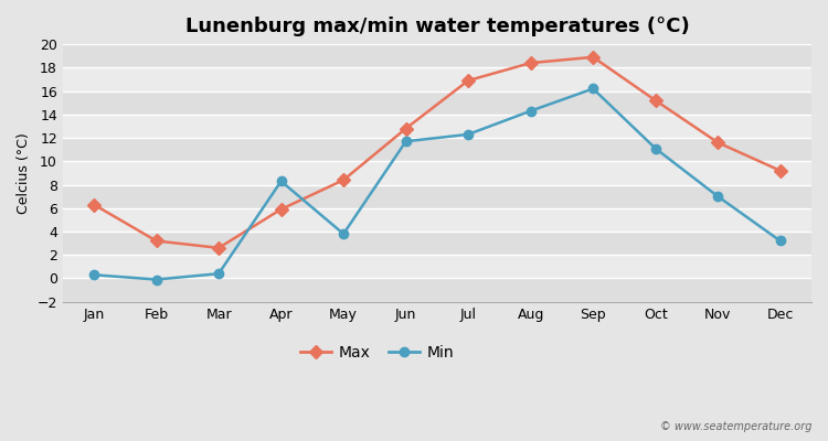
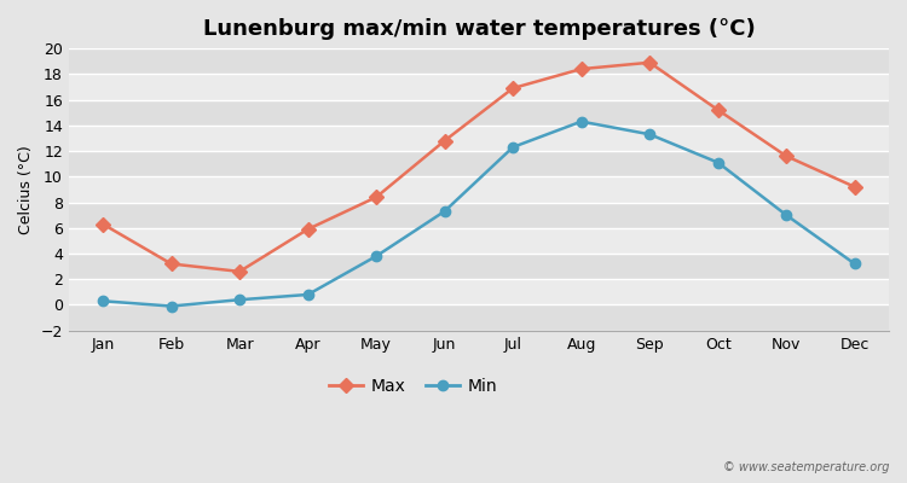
Min/Apr: 8.3 -> 0.8
Min/Jun: 11.7 -> 7.3
Min/Sep: 16.2 -> 13.3
